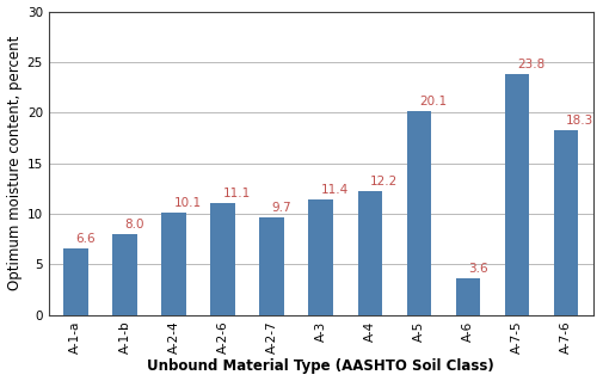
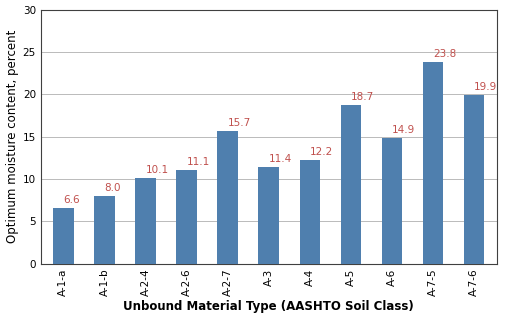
A-2-7: 9.7 -> 15.7
A-5: 20.1 -> 18.7
A-6: 3.6 -> 14.9
A-7-6: 18.3 -> 19.9
